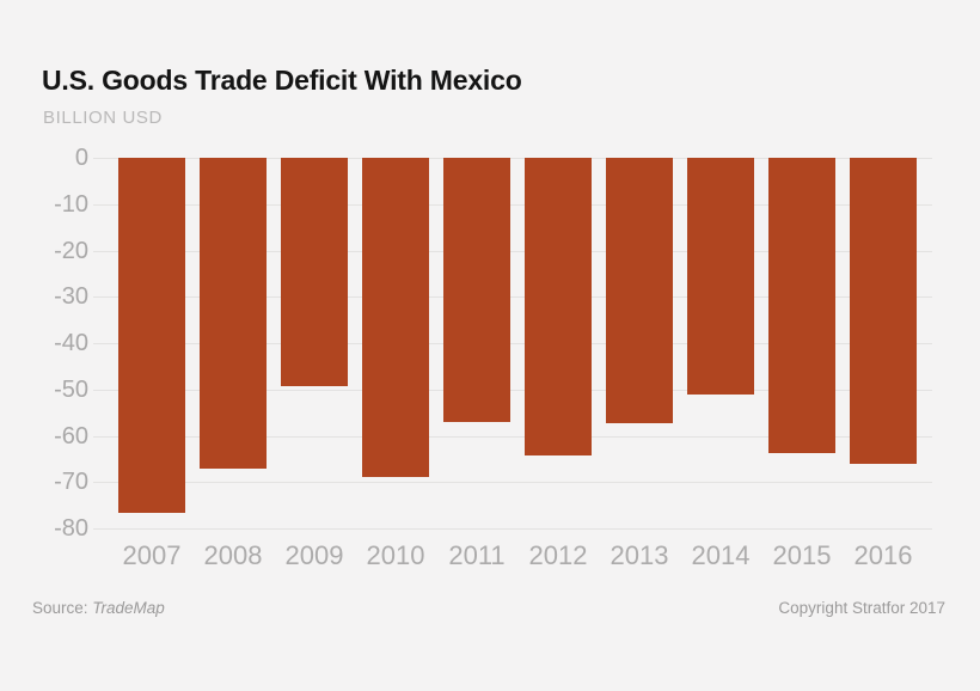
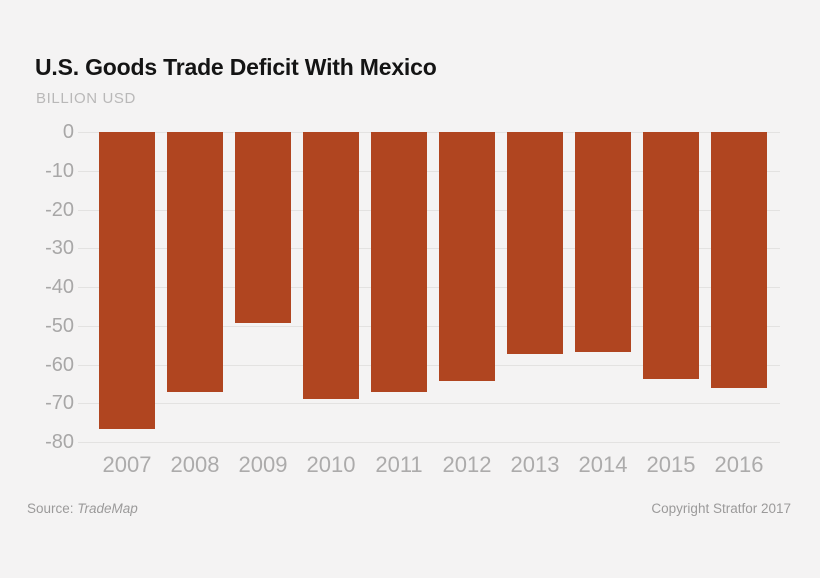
2011: -57 -> -67
2014: -51 -> -57
